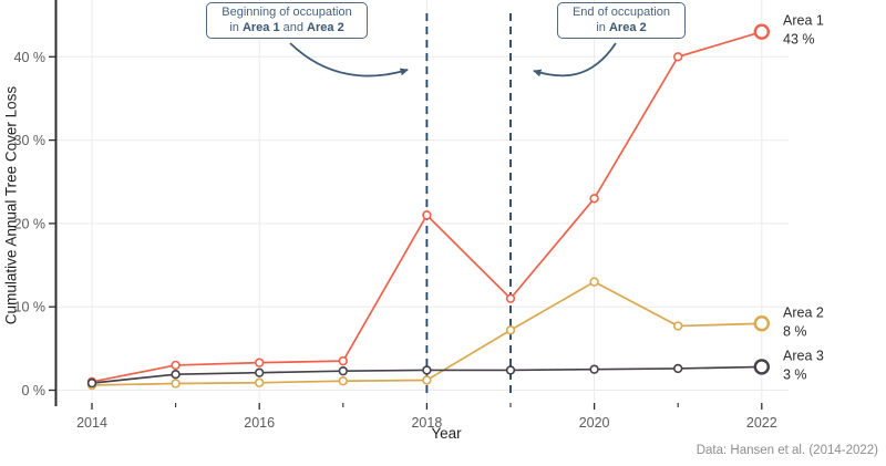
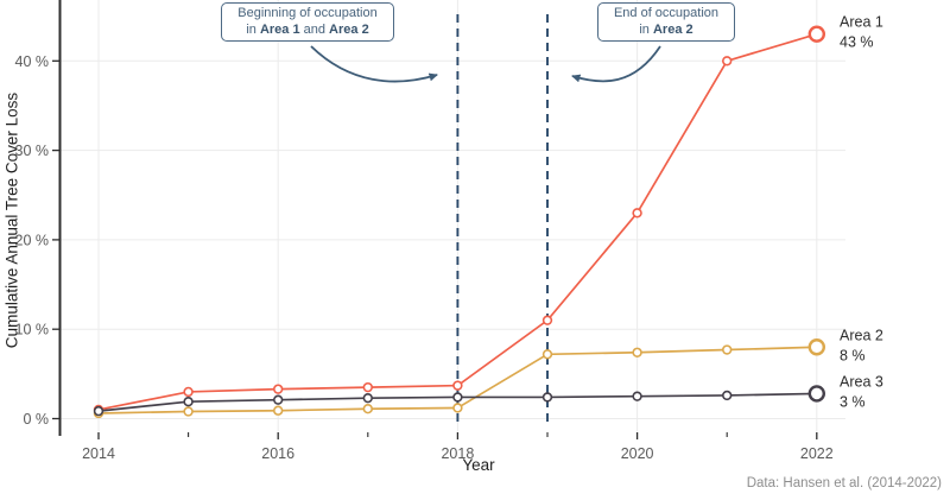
Area 1/2018: 21% -> 4%
Area 2/2020: 13% -> 7%
